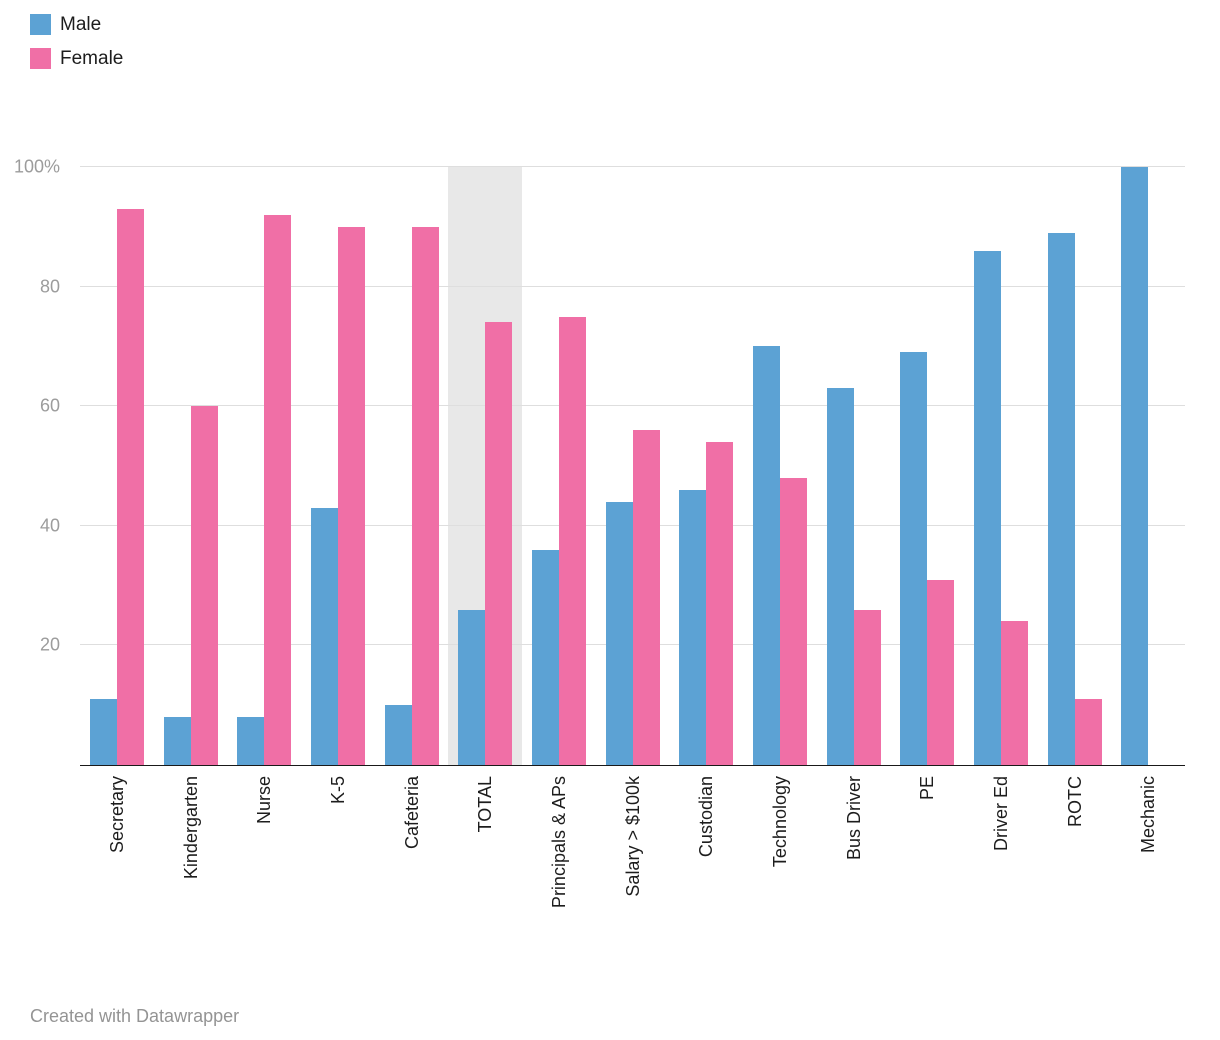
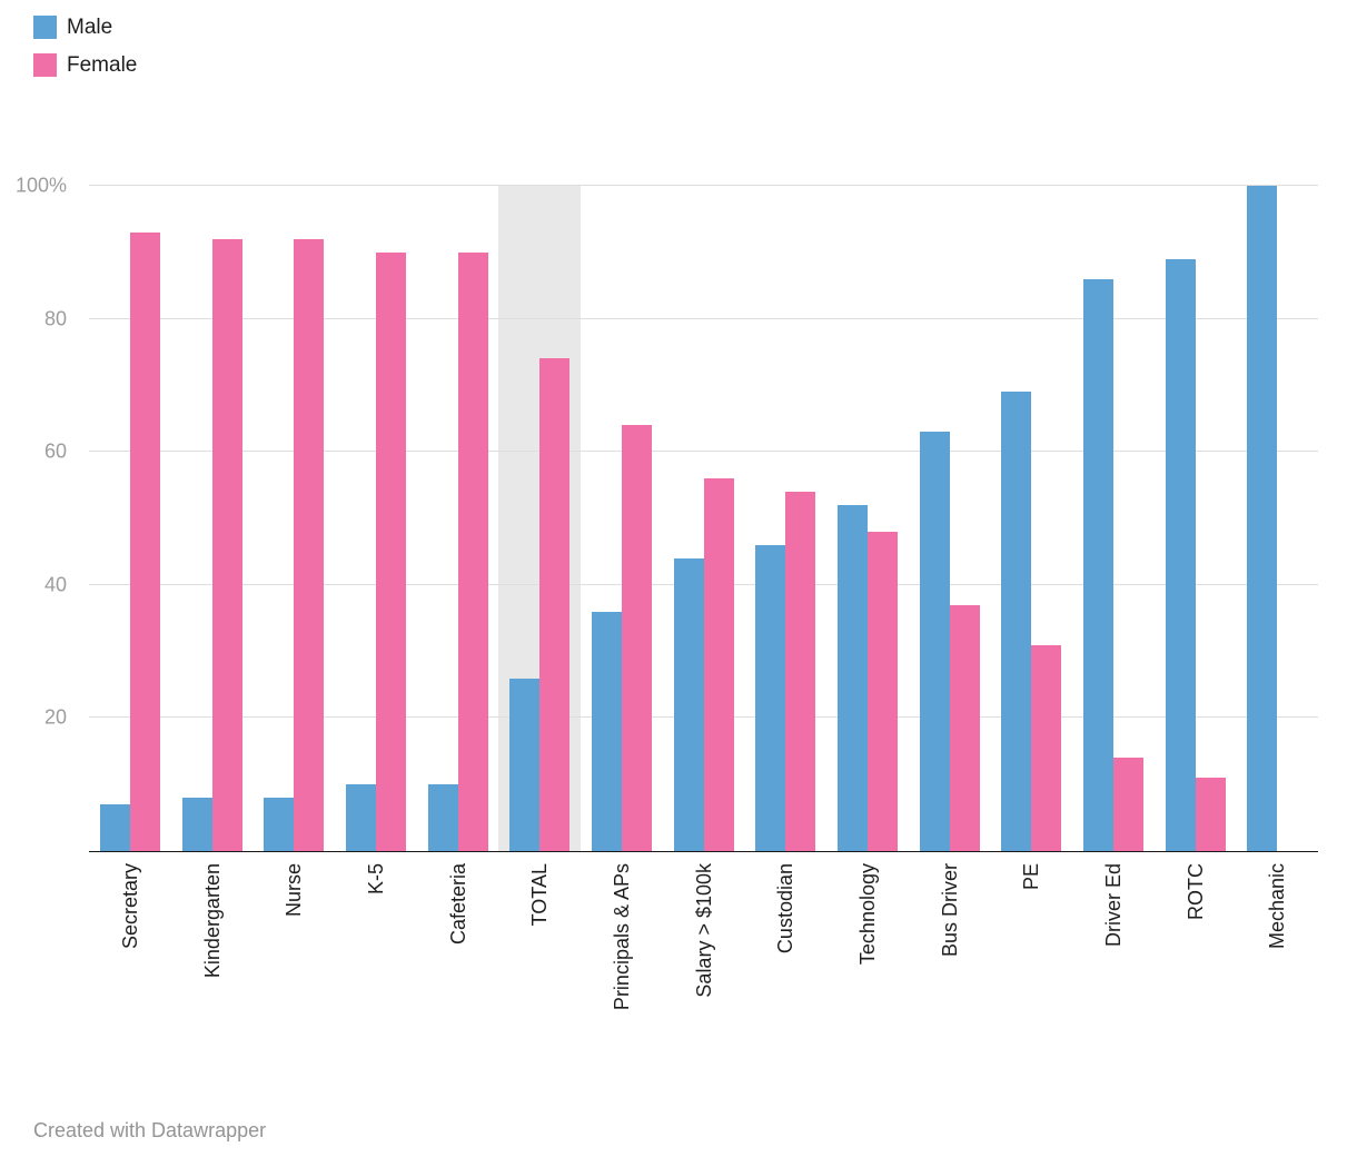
Male/Secretary: 11% -> 7%
Female/Kindergarten: 60% -> 92%
Male/K-5: 43% -> 10%
Female/Principals & APs: 75% -> 64%
Male/Technology: 70% -> 52%
Female/Bus Driver: 26% -> 37%
Female/Driver Ed: 24% -> 14%
